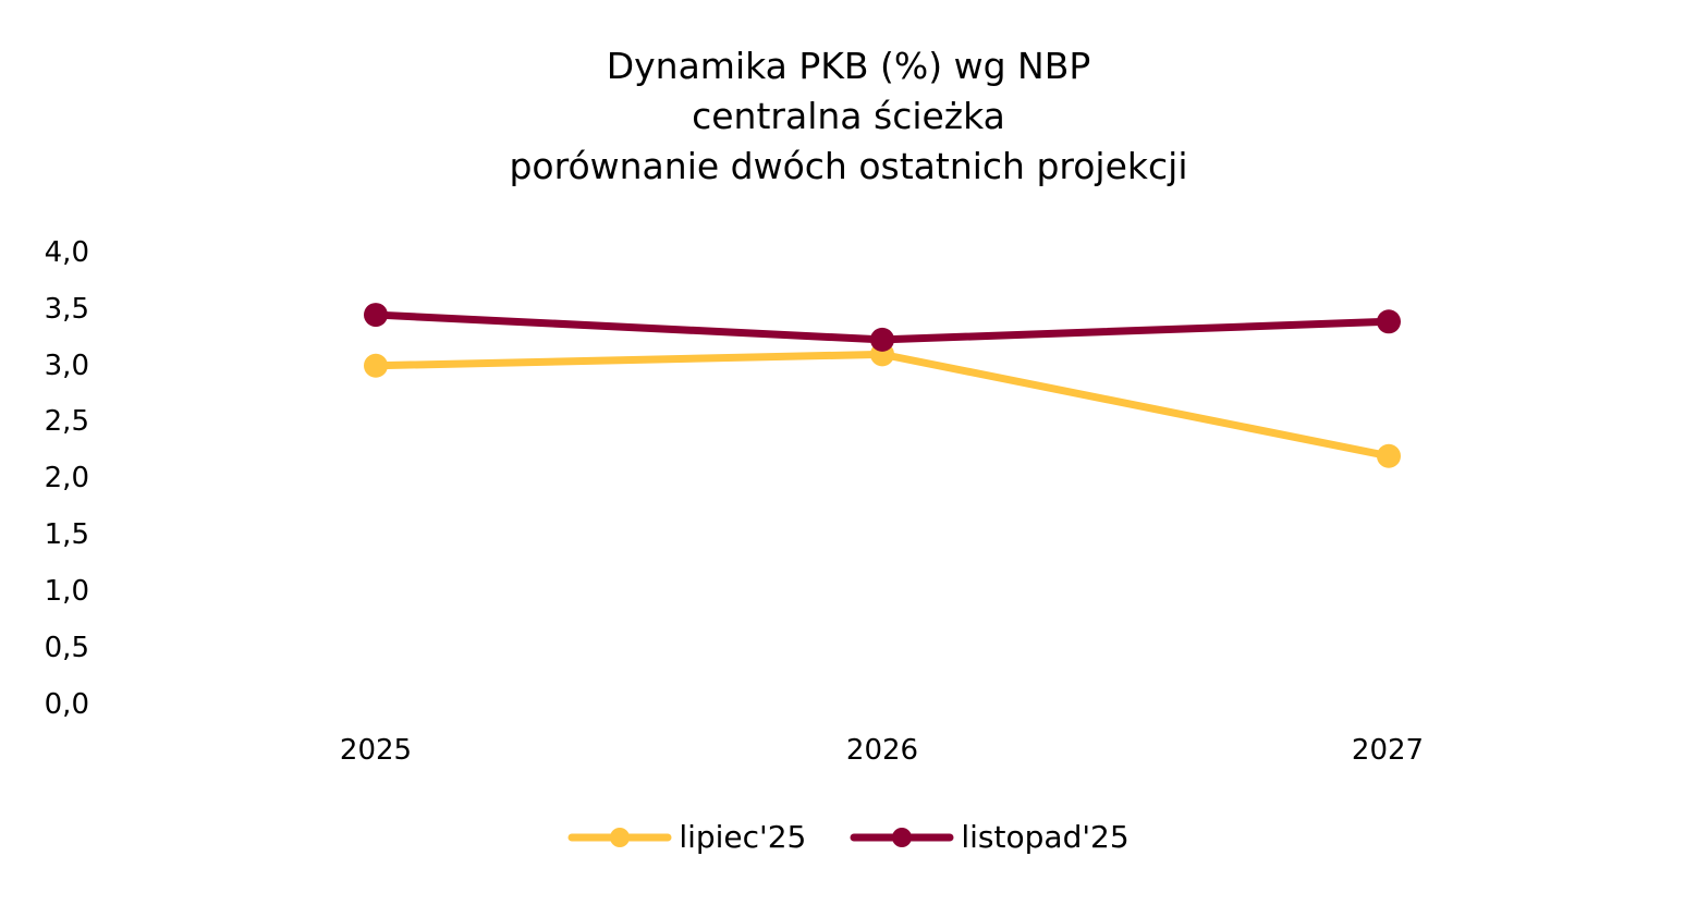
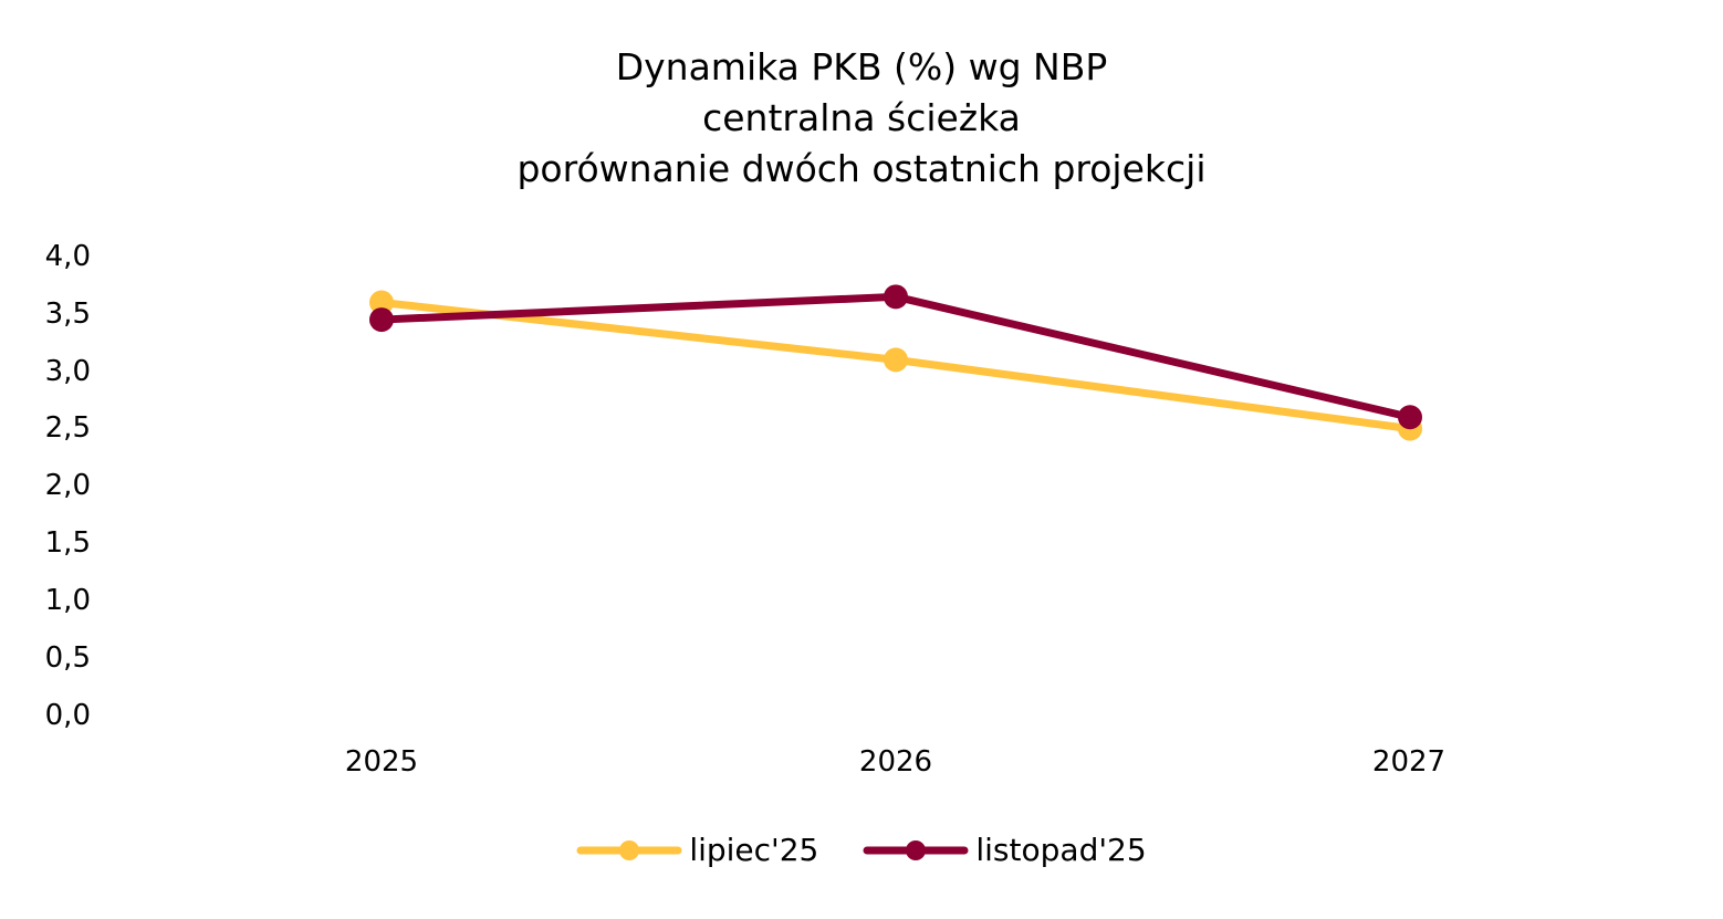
lipiec'25/2025: 3,0 -> 3,6
listopad'25/2026: 3,23 -> 3,65
lipiec'25/2027: 2,2 -> 2,5
listopad'25/2027: 3,39 -> 2,60
